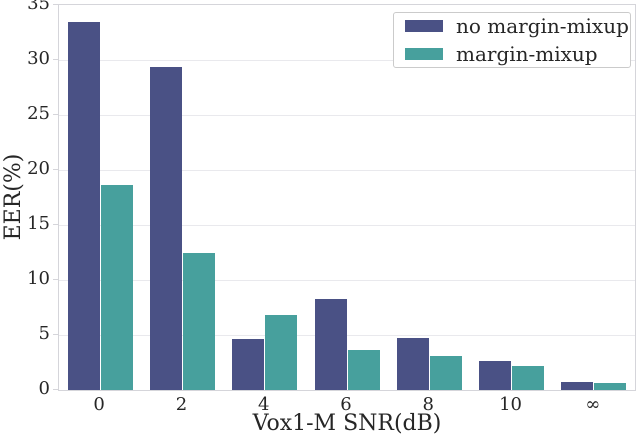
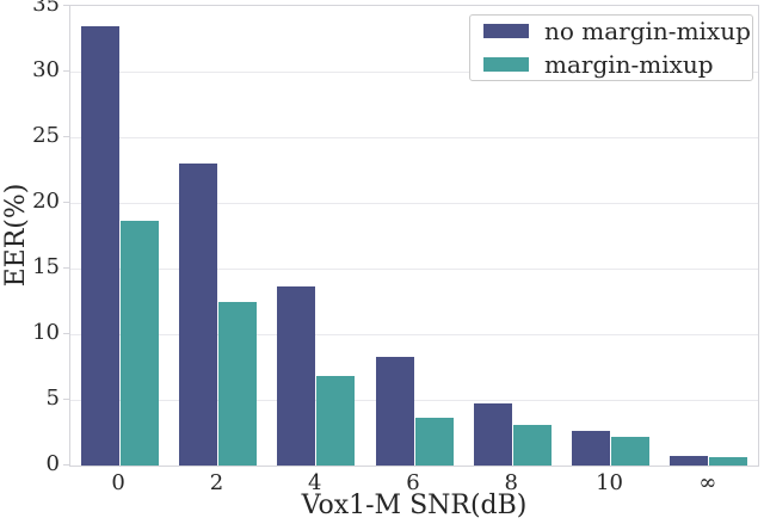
no margin-mixup/2: 29.4 -> 23.0
no margin-mixup/4: 4.6 -> 13.6
